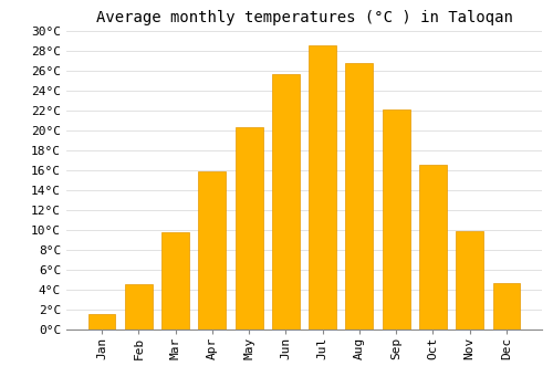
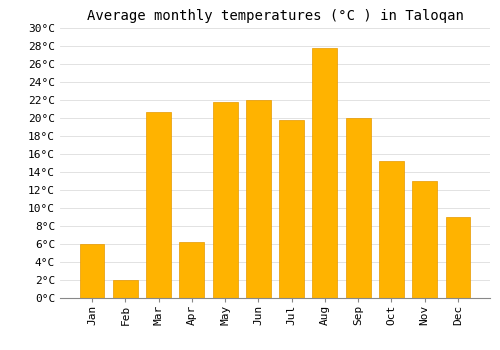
Jan: 1.5°C -> 6.0°C
Feb: 4.5°C -> 2.0°C
Mar: 9.7°C -> 20.6°C
Apr: 15.9°C -> 6.2°C
May: 20.3°C -> 21.8°C
Jun: 25.7°C -> 22.0°C
Jul: 28.6°C -> 19.8°C
Aug: 26.8°C -> 27.8°C
Sep: 22.1°C -> 20.0°C
Oct: 16.5°C -> 15.2°C
Nov: 9.8°C -> 13.0°C
Dec: 4.6°C -> 9.0°C
